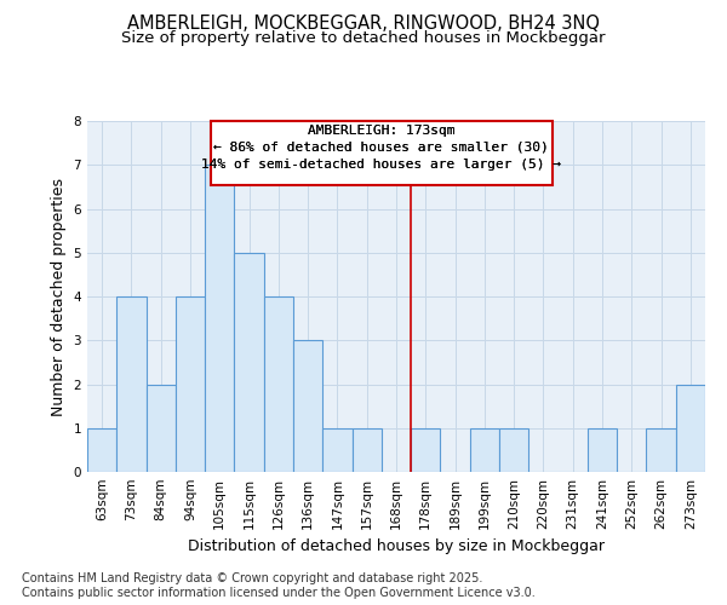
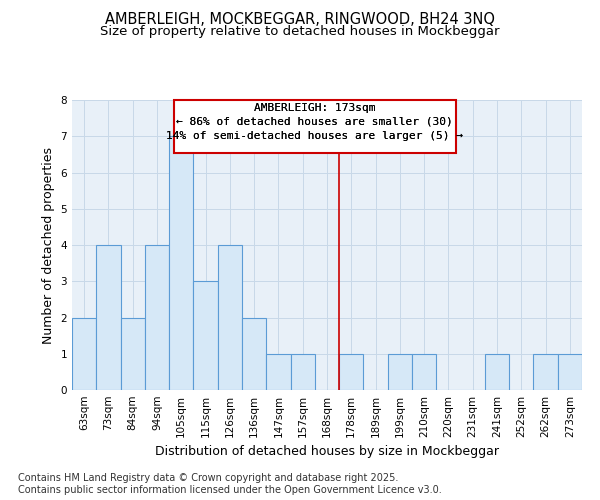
63sqm: 1 -> 2
115sqm: 5 -> 3
136sqm: 3 -> 2
273sqm: 2 -> 1
